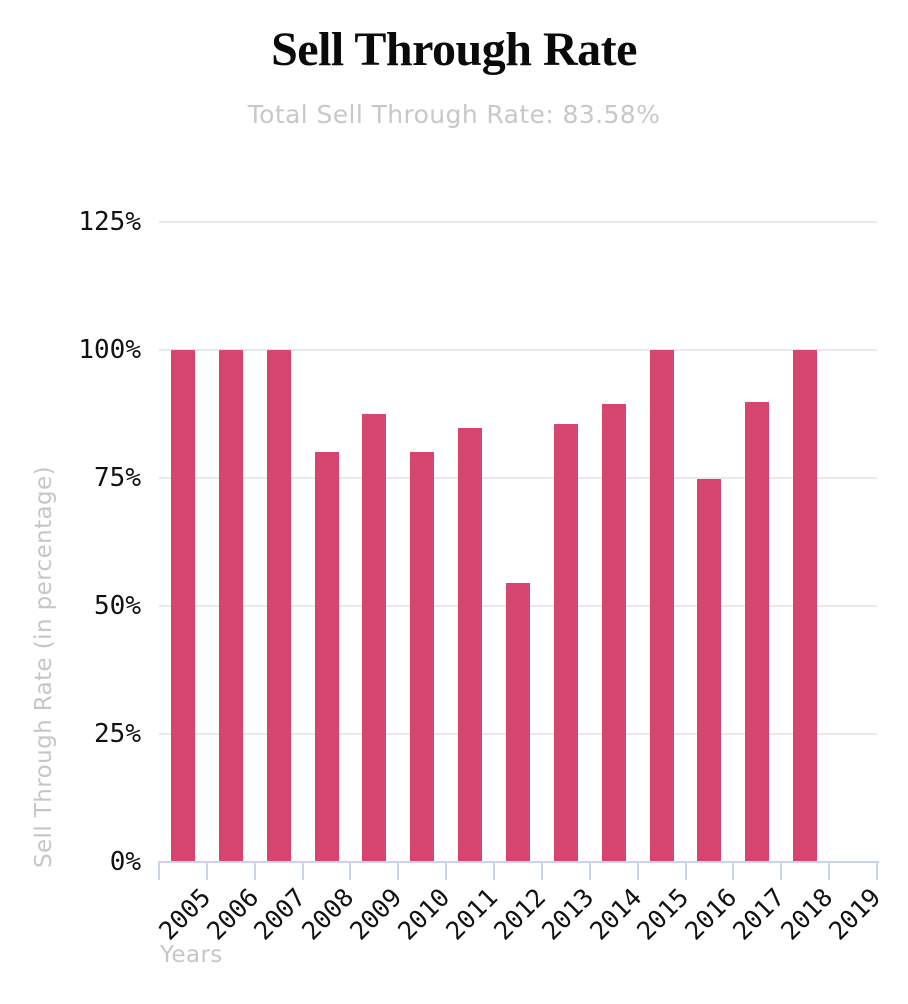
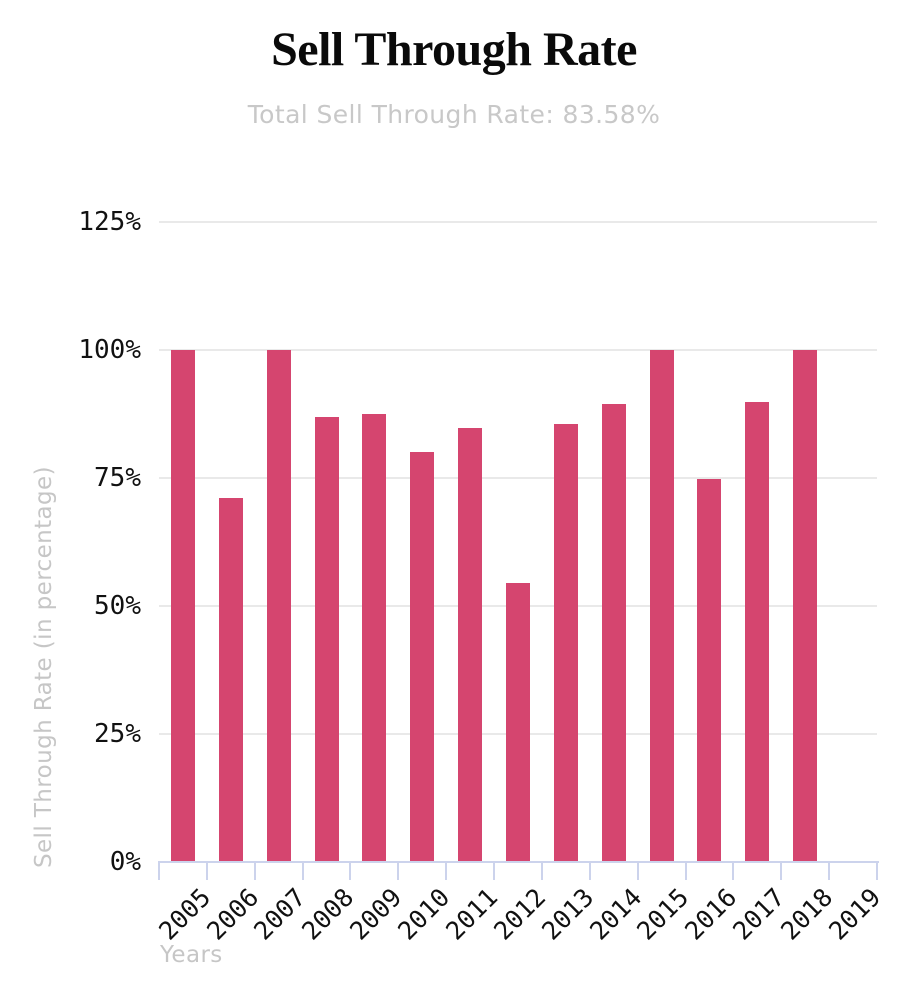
2006: 100% -> 71%
2008: 80% -> 87%
